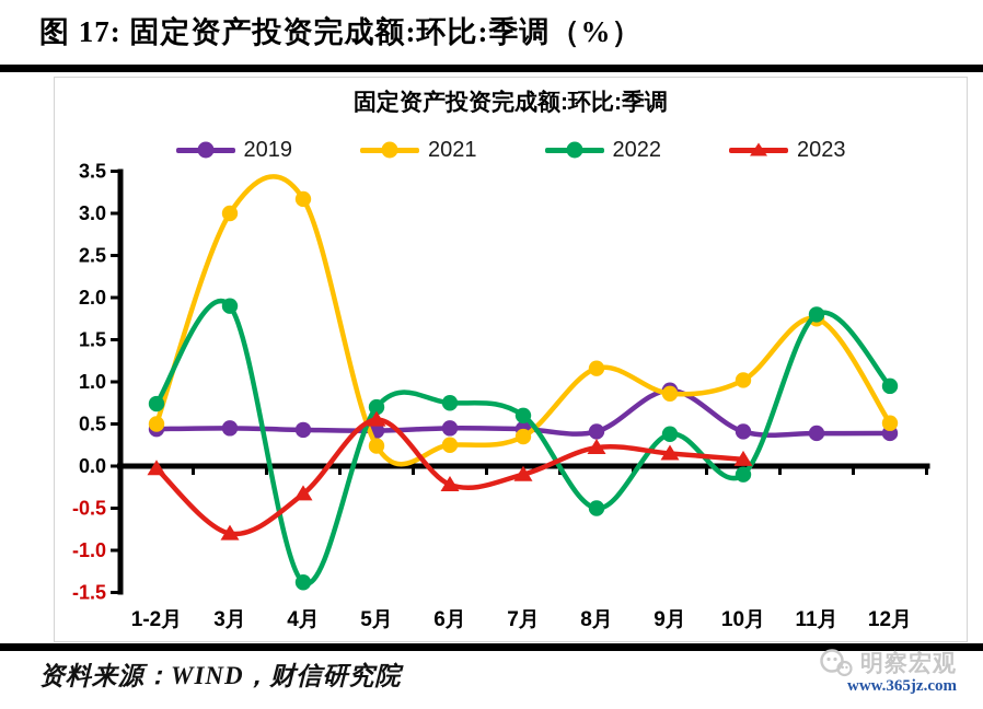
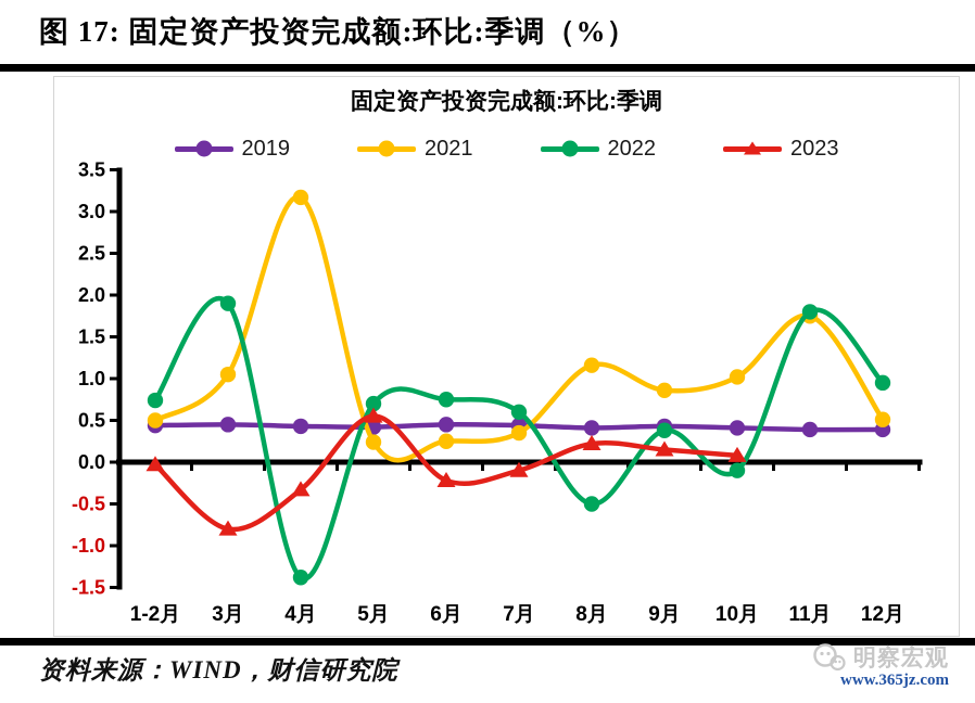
2021/3月: 3.0 -> 1.1
2019/9月: 0.9 -> 0.4
